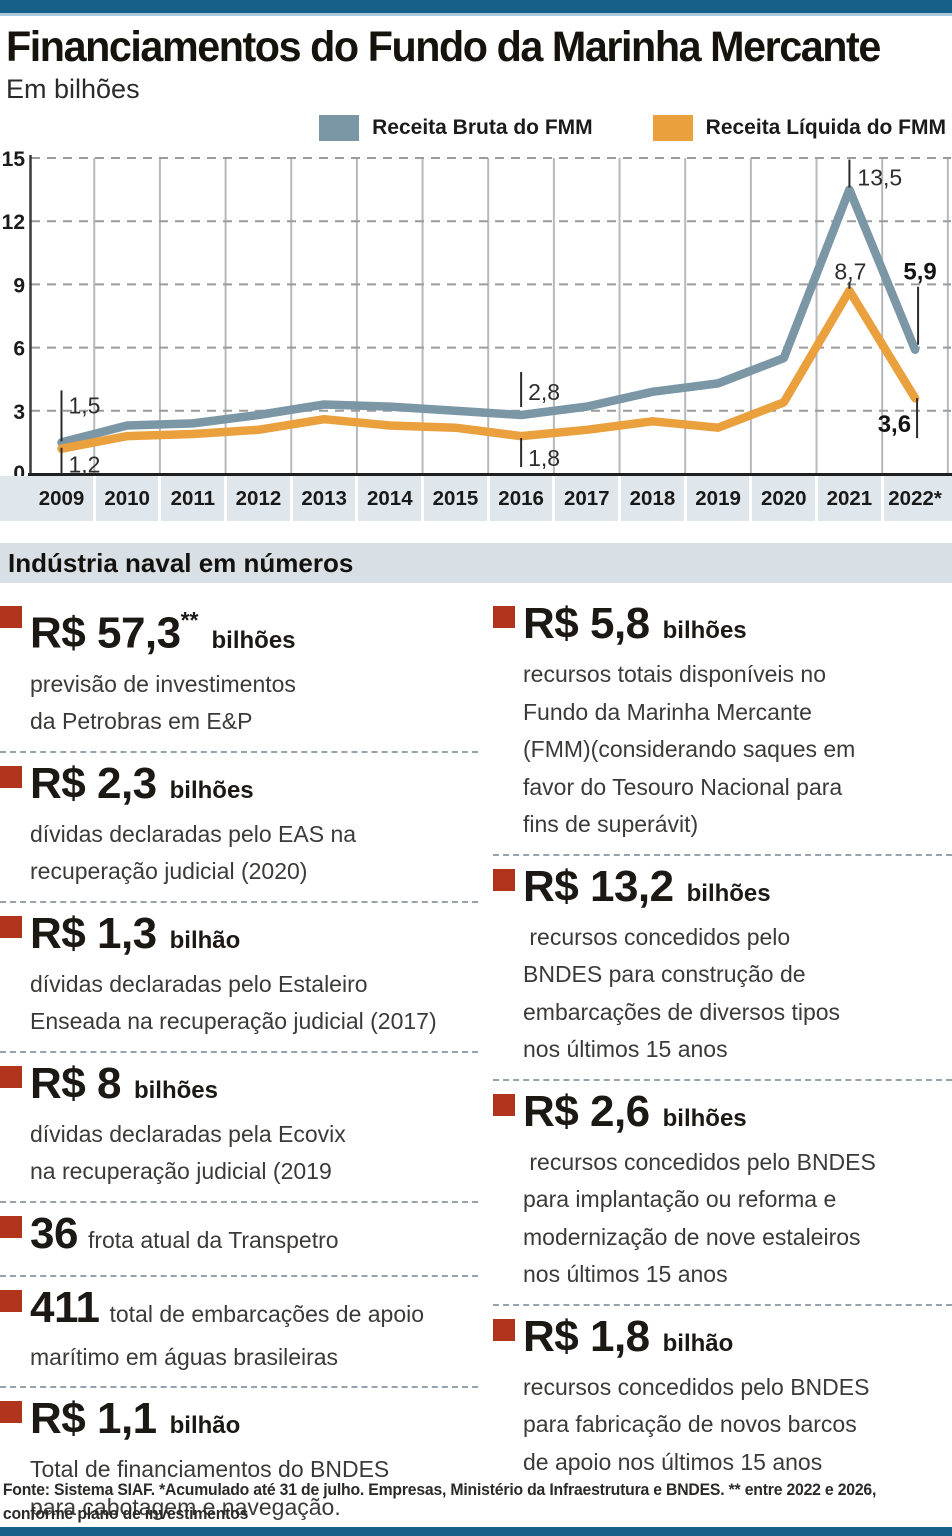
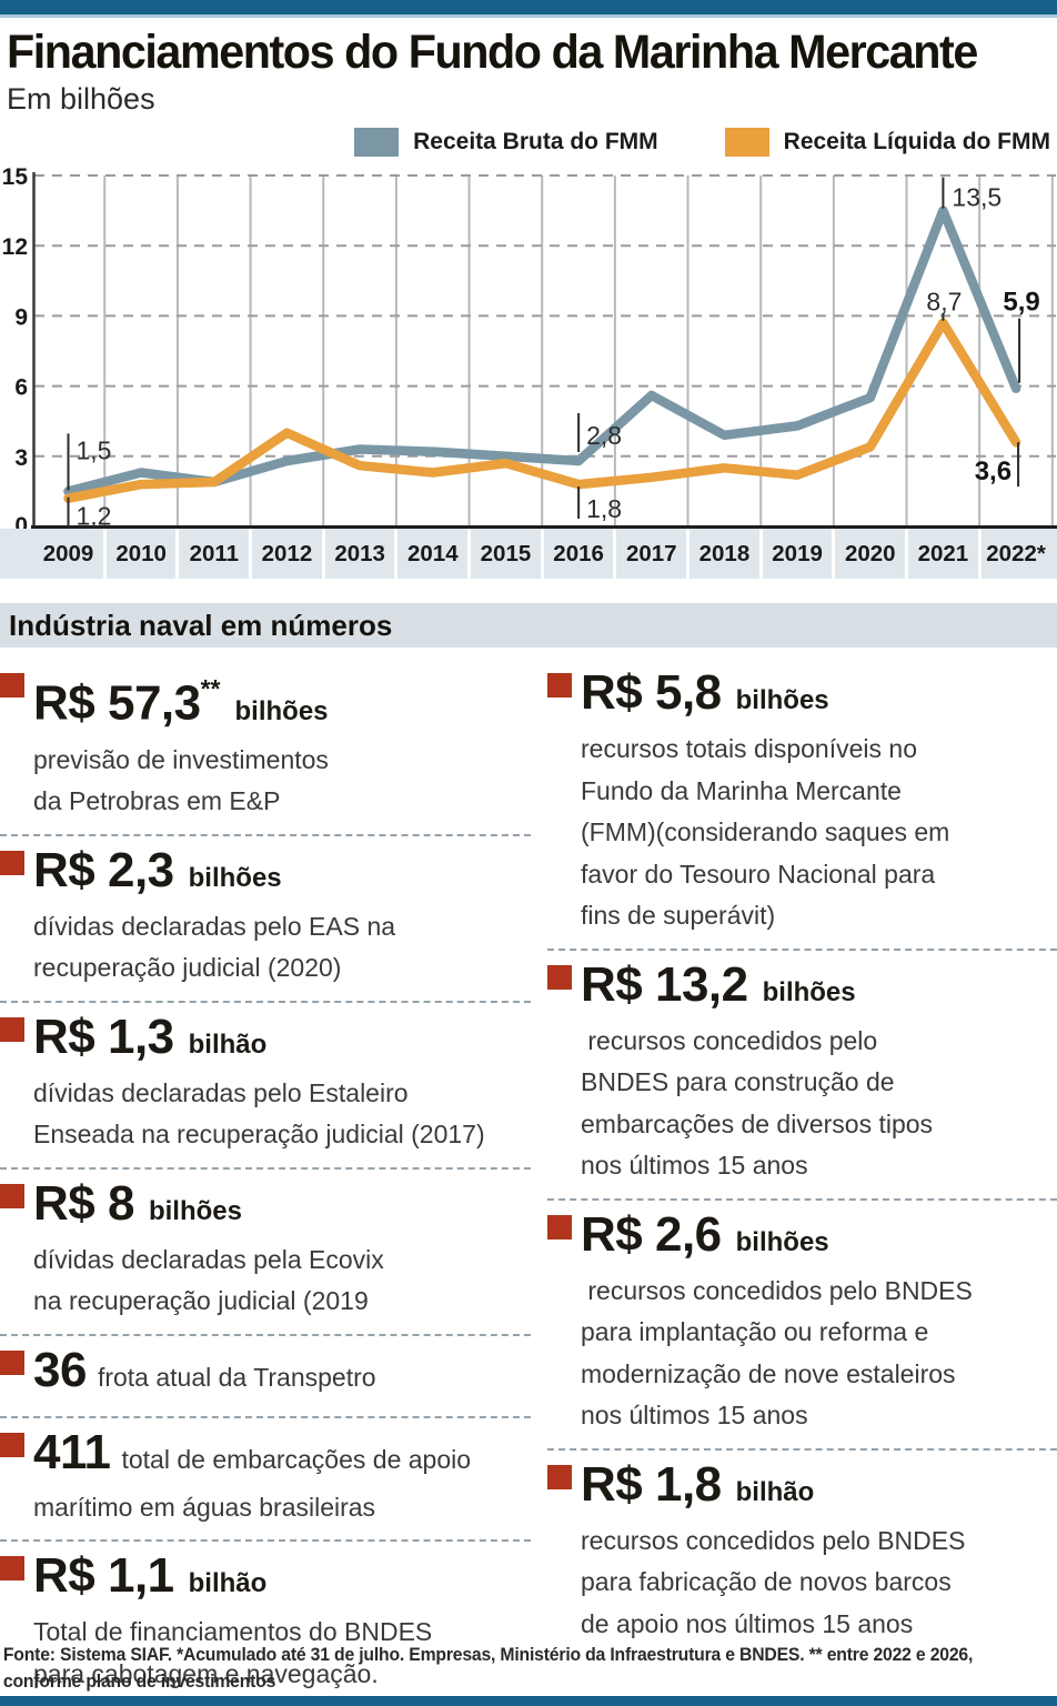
Receita Bruta do FMM/2011: 2.4 -> 1.9
Receita Líquida do FMM/2012: 2.1 -> 4.0
Receita Líquida do FMM/2015: 2.2 -> 2.7
Receita Bruta do FMM/2017: 3.2 -> 5.6
